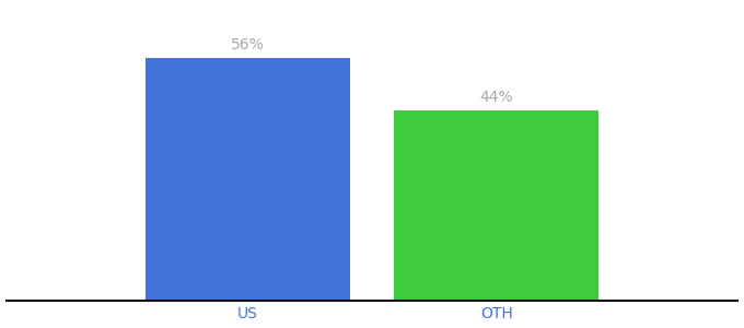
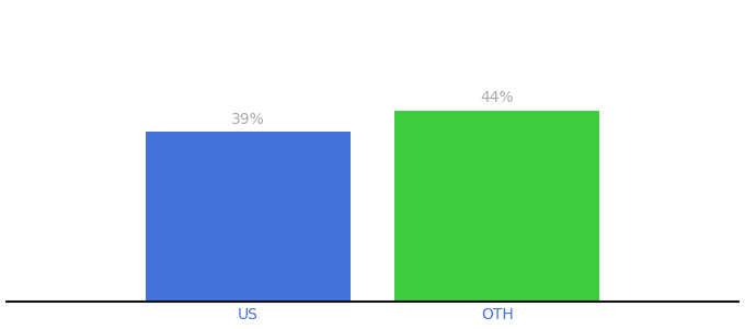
US: 56% -> 39%
